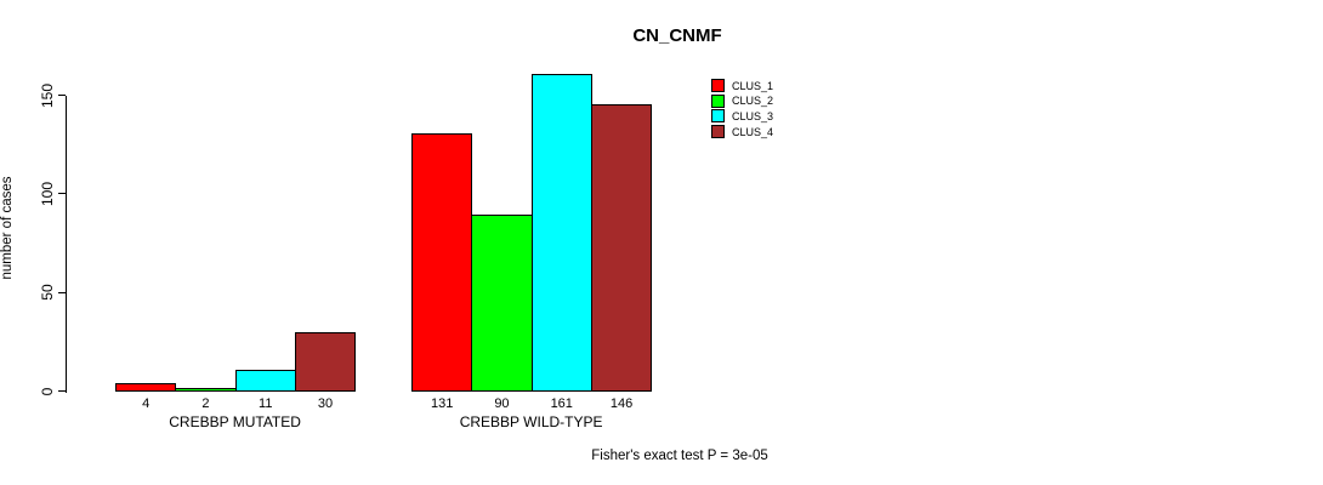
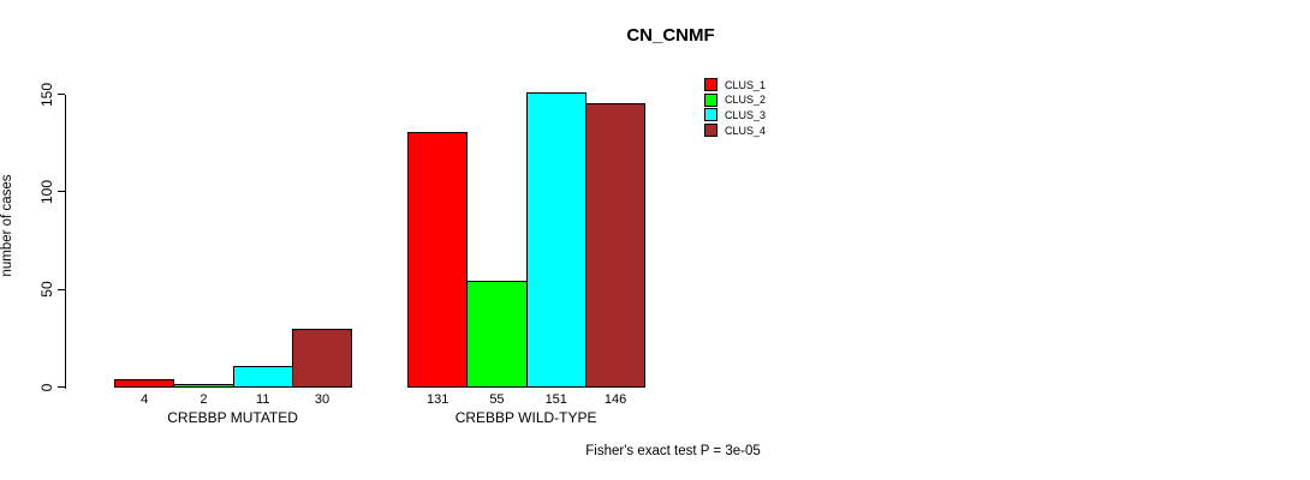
CLUS_2/CREBBP WILD-TYPE: 90 -> 55
CLUS_3/CREBBP WILD-TYPE: 161 -> 151
